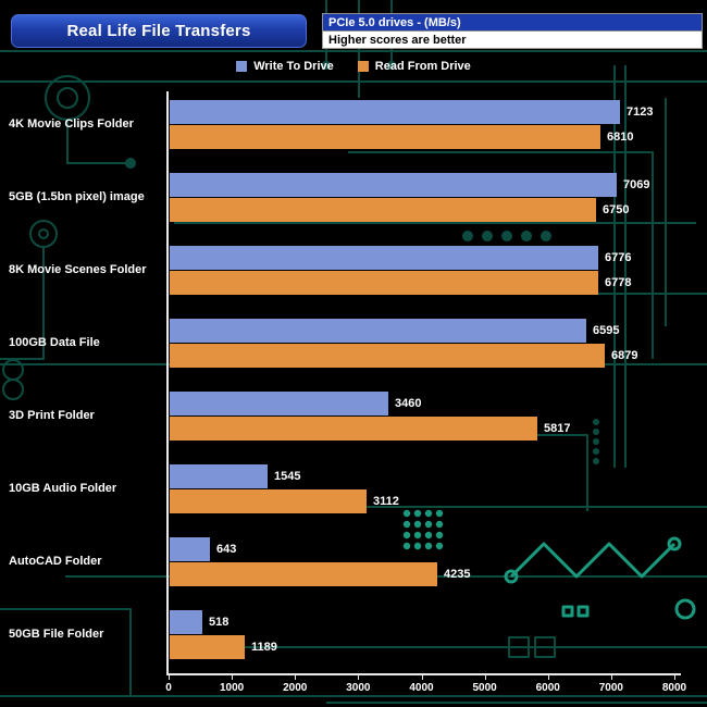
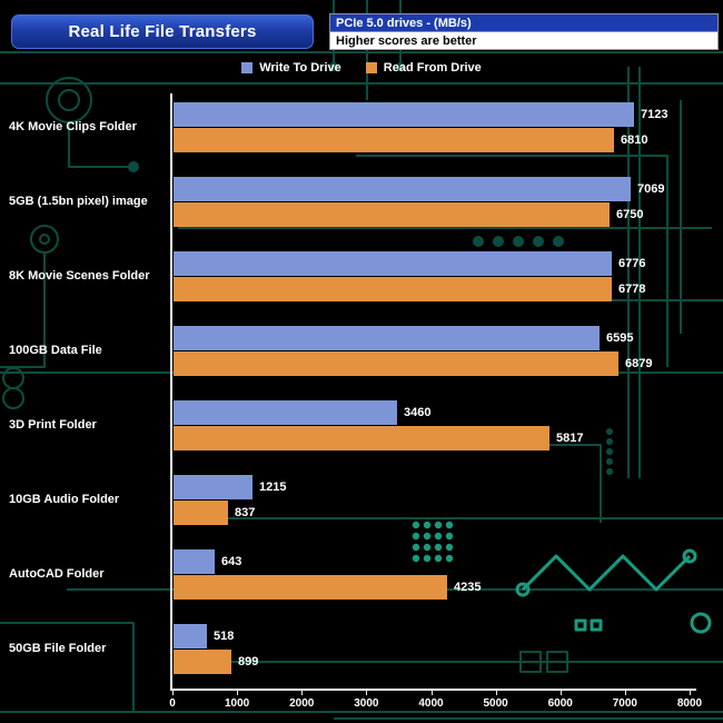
Write To Drive/10GB Audio Folder: 1545 -> 1215
Read From Drive/10GB Audio Folder: 3112 -> 837
Read From Drive/50GB File Folder: 1189 -> 899
